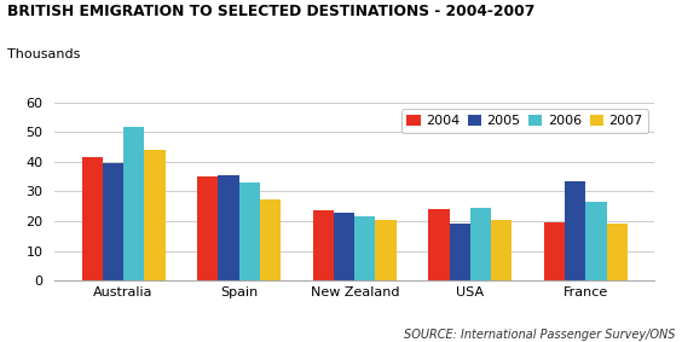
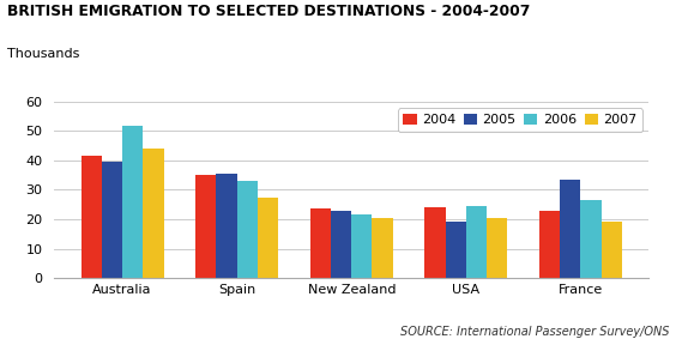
2004/France: 19.5 -> 23.0
